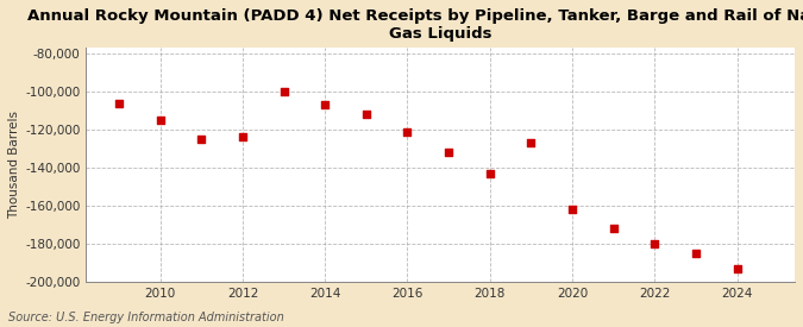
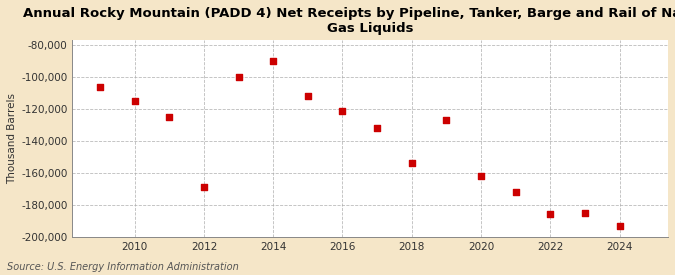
2012: -124,000 -> -169,000
2014: -107,000 -> -90,000
2018: -143,000 -> -154,000
2022: -180,000 -> -186,000
